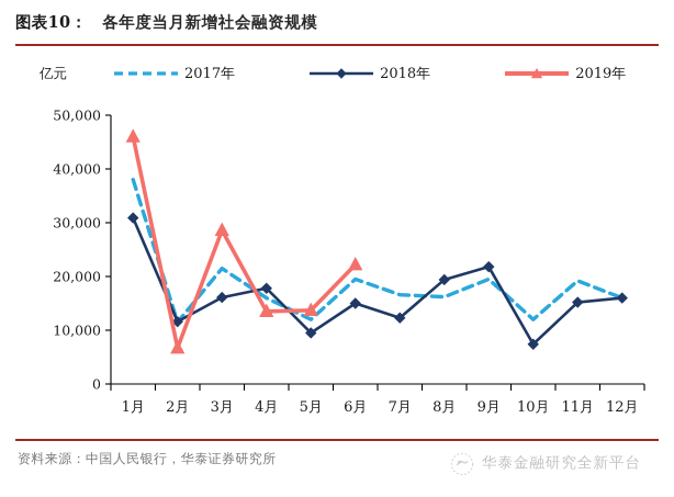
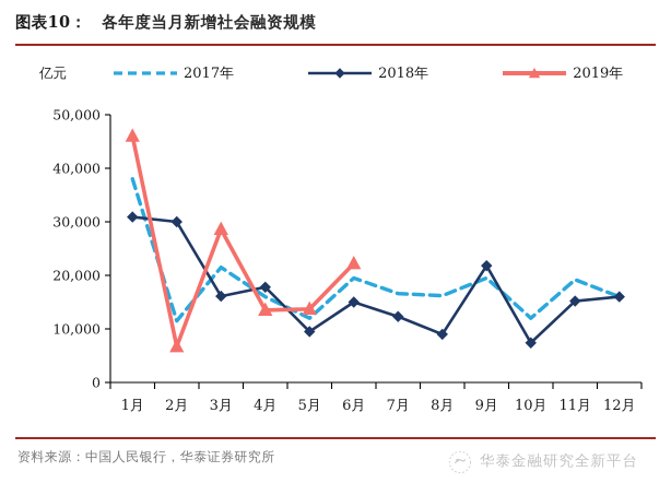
2018年/2月: 12000 -> 30000
2018年/8月: 19000 -> 9000
